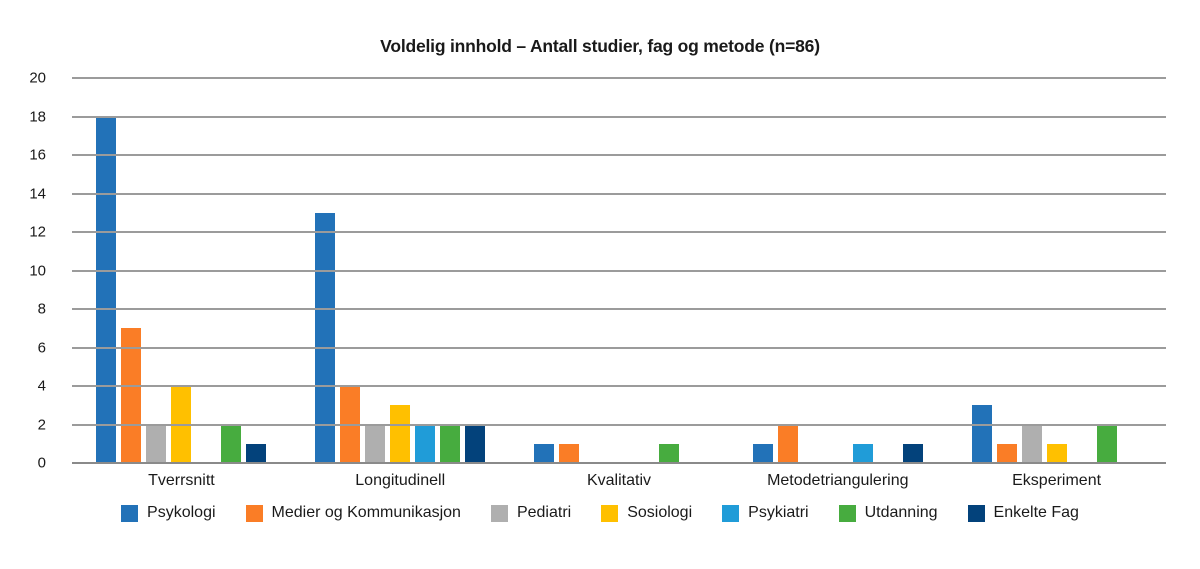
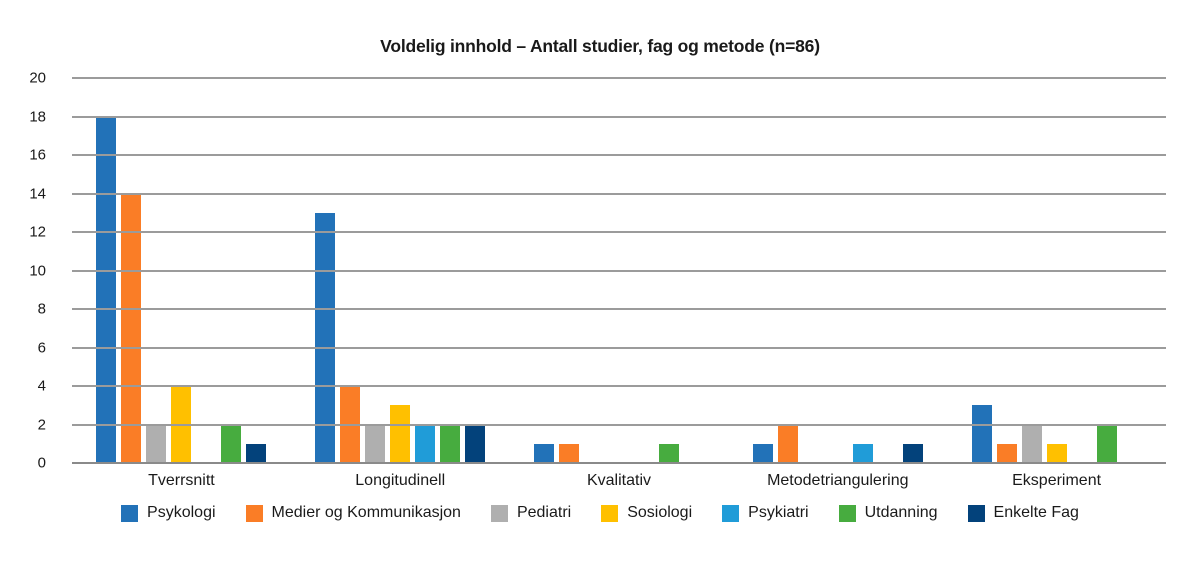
Medier og Kommunikasjon/Tverrsnitt: 7 -> 14
